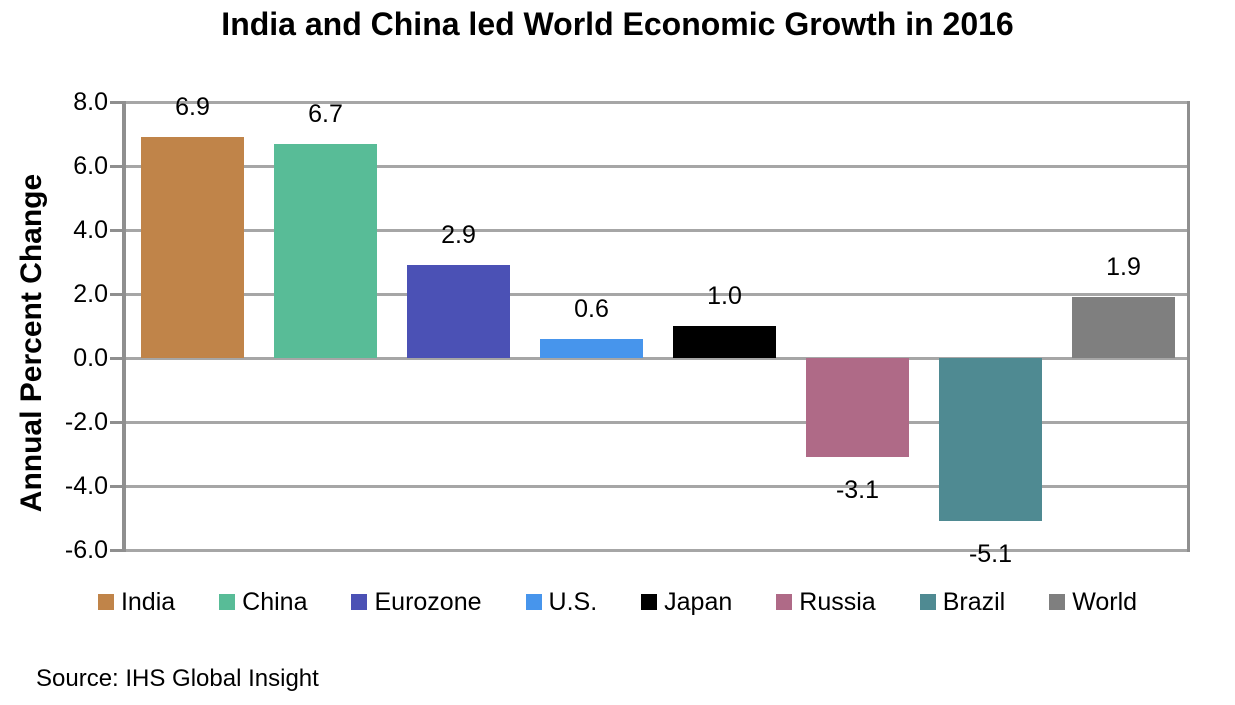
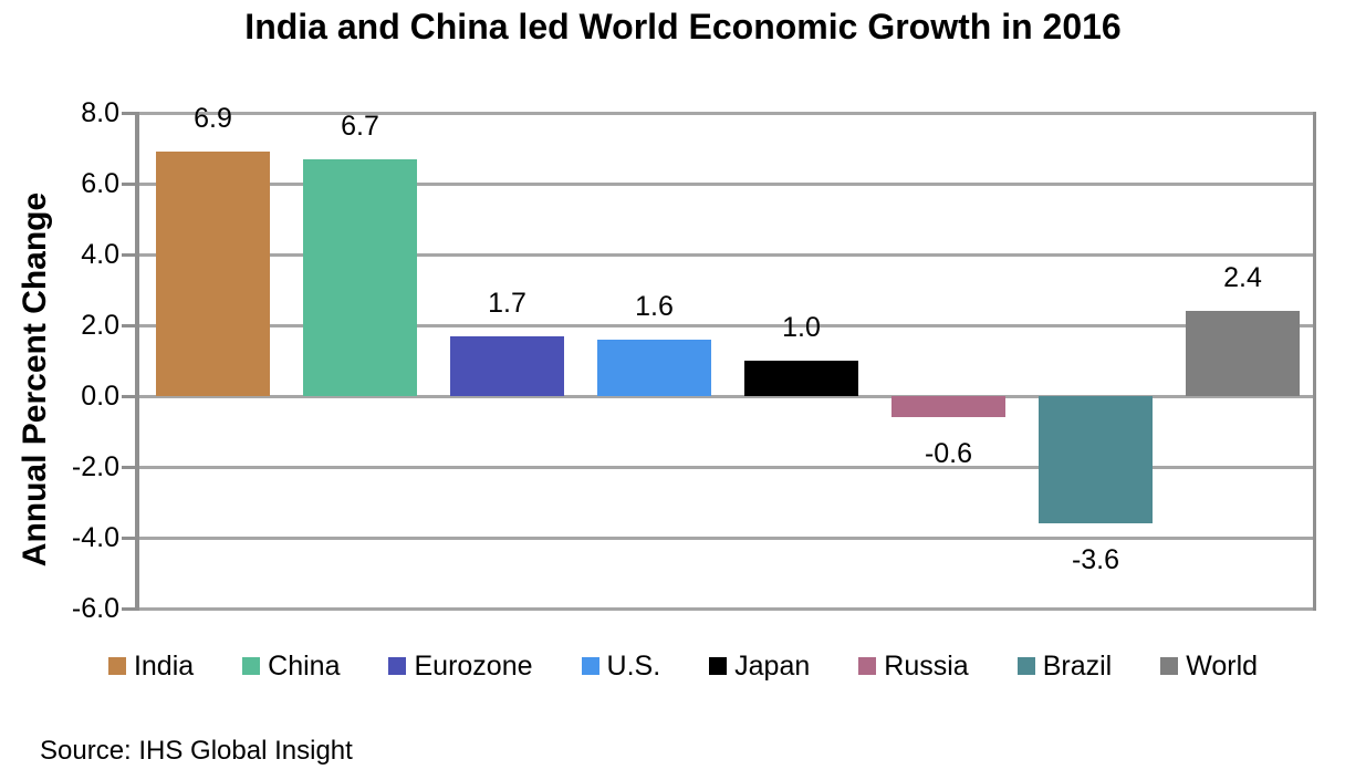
Eurozone: 2.9 -> 1.7
U.S.: 0.6 -> 1.6
Russia: -3.1 -> -0.6
Brazil: -5.1 -> -3.6
World: 1.9 -> 2.4
